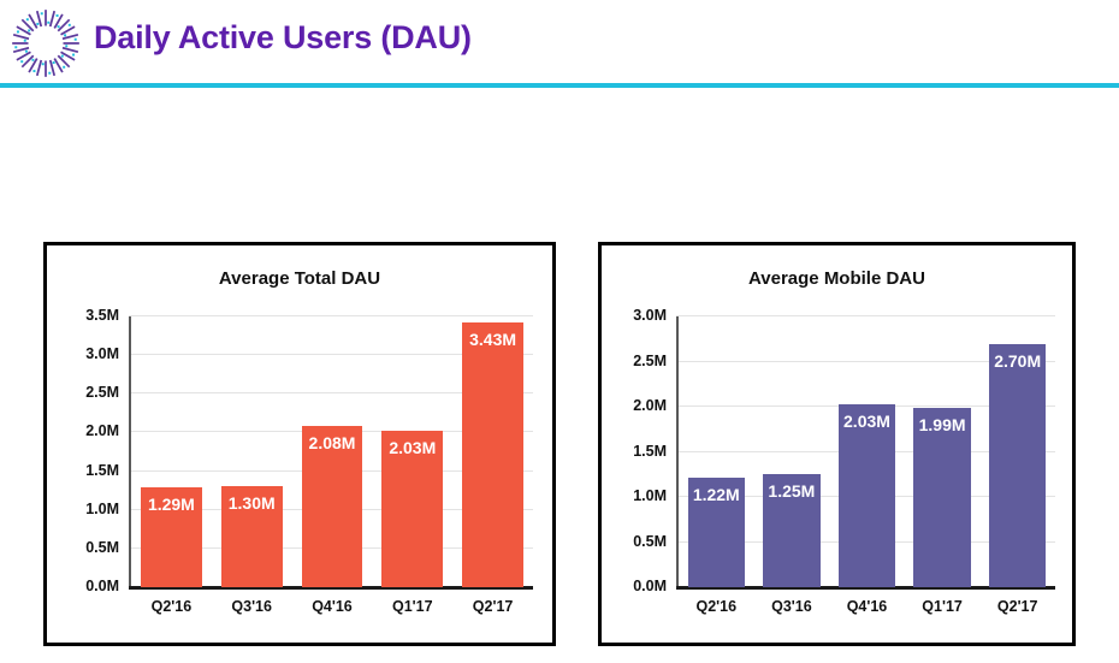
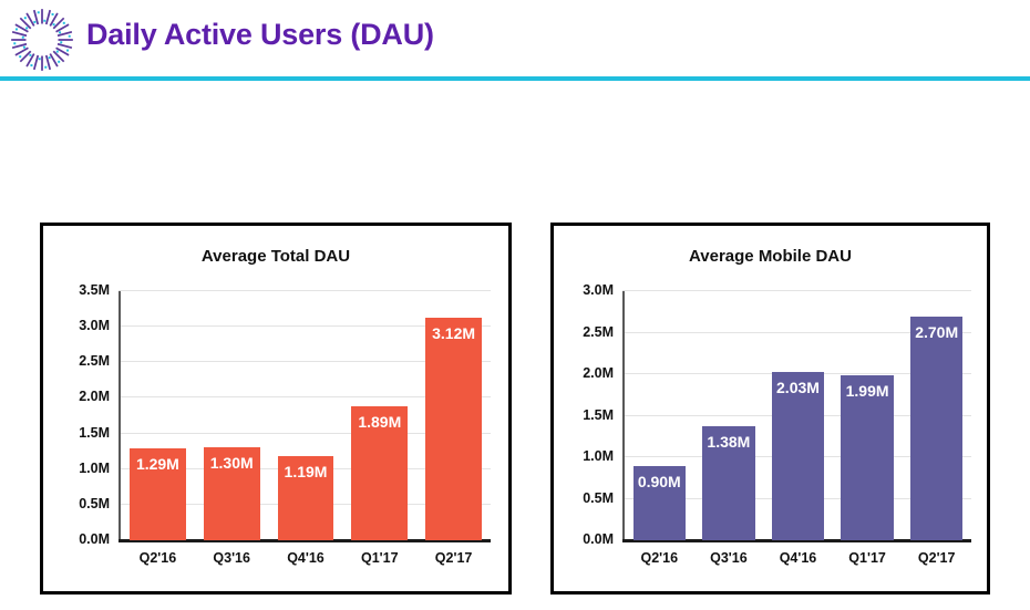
Average Total DAU/Q4'16: 2.08M -> 1.19M
Average Total DAU/Q1'17: 2.03M -> 1.89M
Average Total DAU/Q2'17: 3.43M -> 3.12M
Average Mobile DAU/Q2'16: 1.22M -> 0.90M
Average Mobile DAU/Q3'16: 1.25M -> 1.38M
